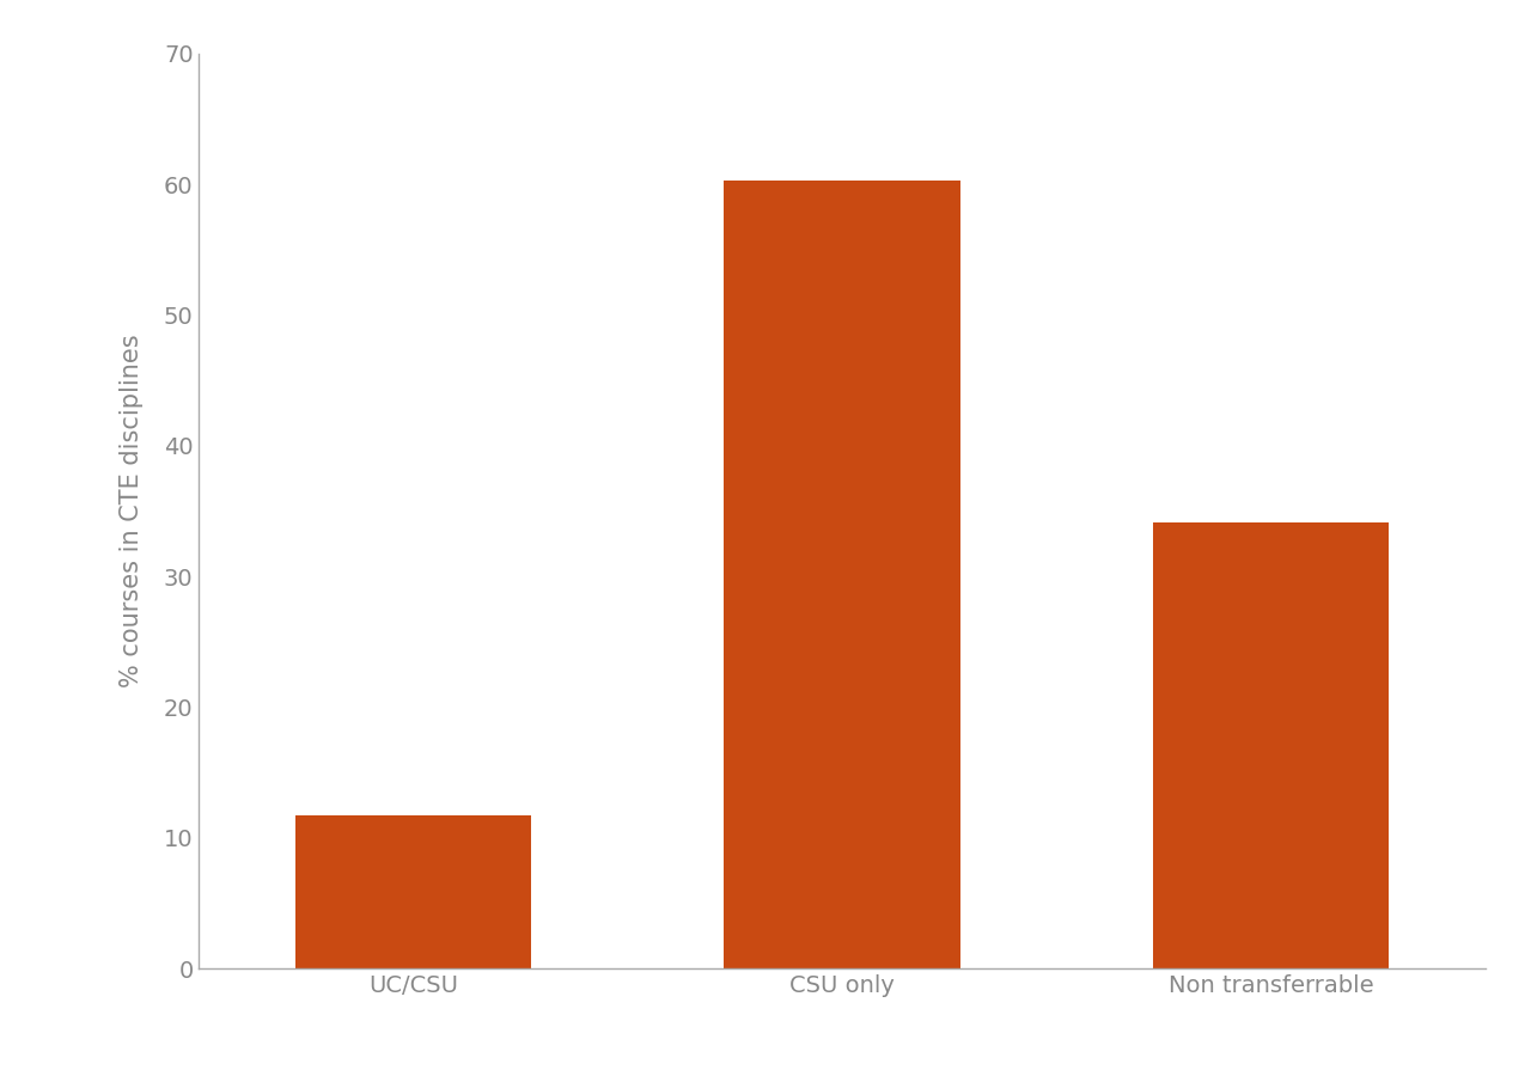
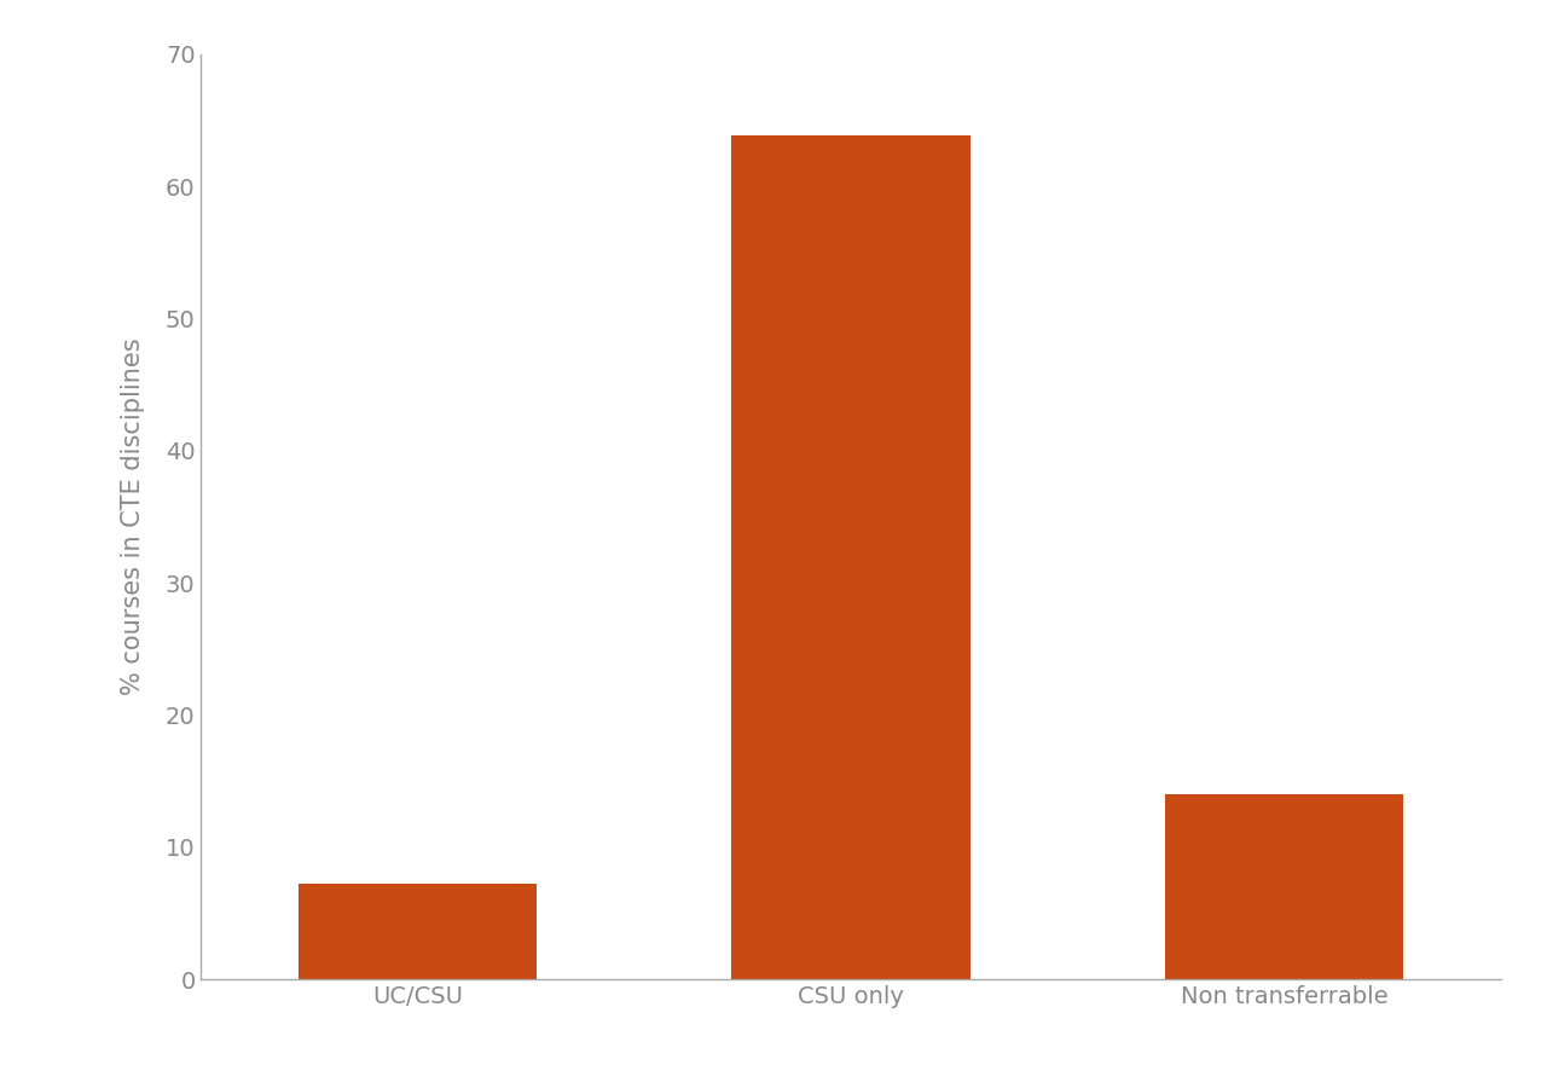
UC/CSU: 11.7 -> 7.2
CSU only: 60.3 -> 63.9
Non transferrable: 34.1 -> 14.0
